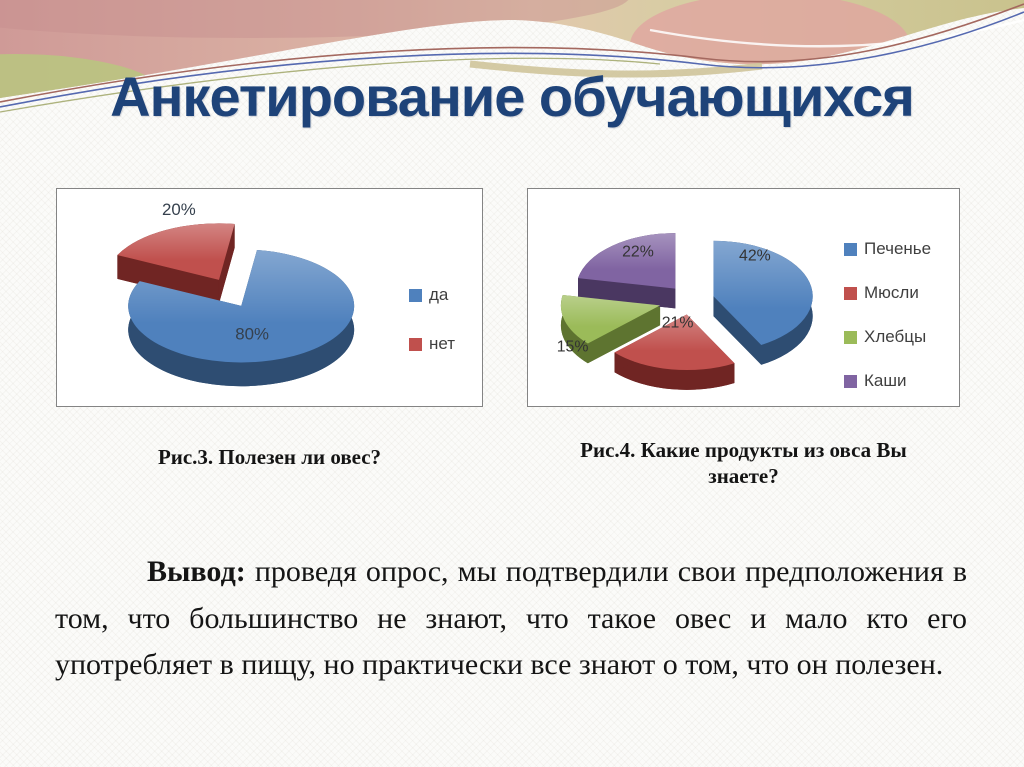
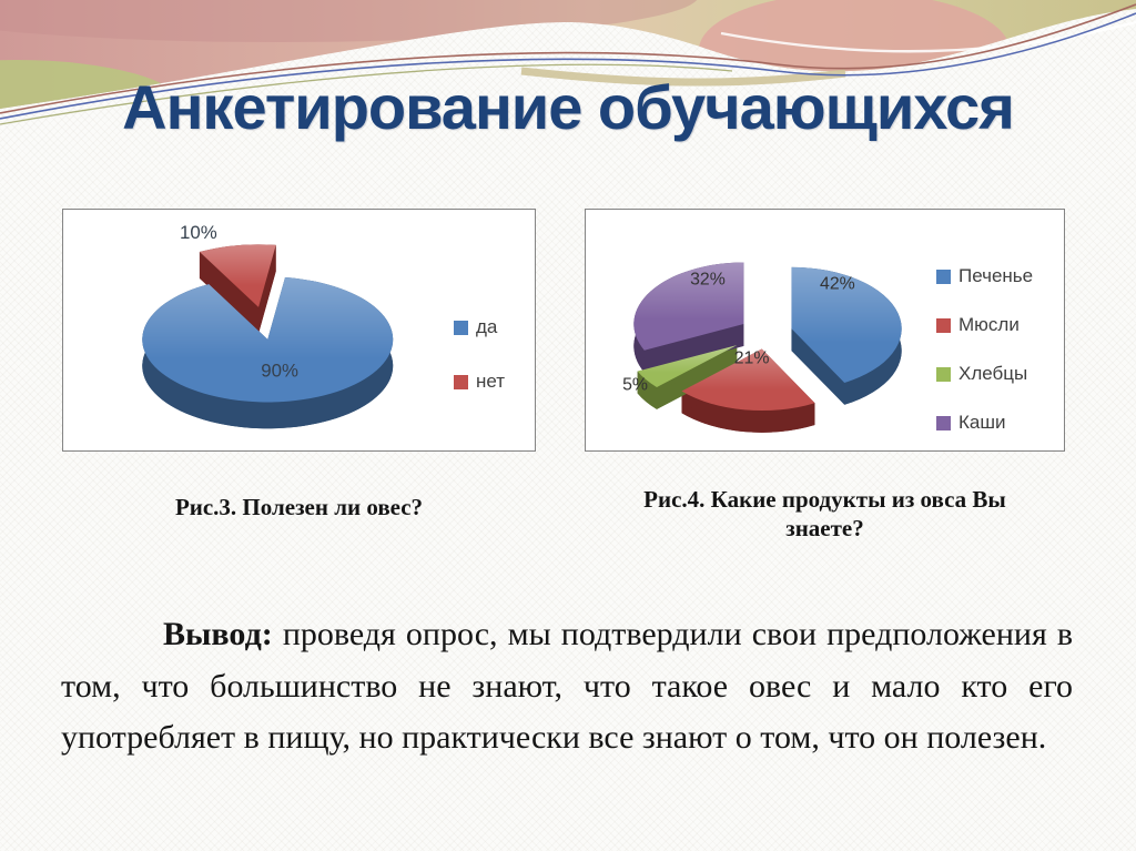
Рис.3. Полезен ли овес?/да: 80% -> 90%
Рис.3. Полезен ли овес?/нет: 20% -> 10%
Рис.4. Какие продукты из овса Вы знаете?/Хлебцы: 15% -> 5%
Рис.4. Какие продукты из овса Вы знаете?/Каши: 22% -> 32%
